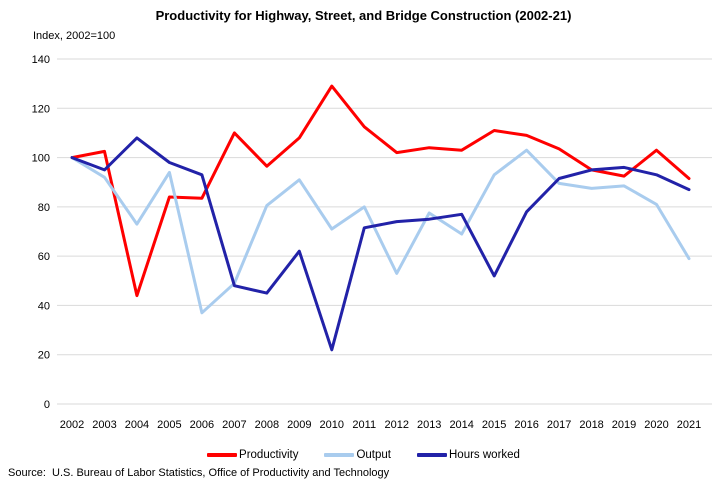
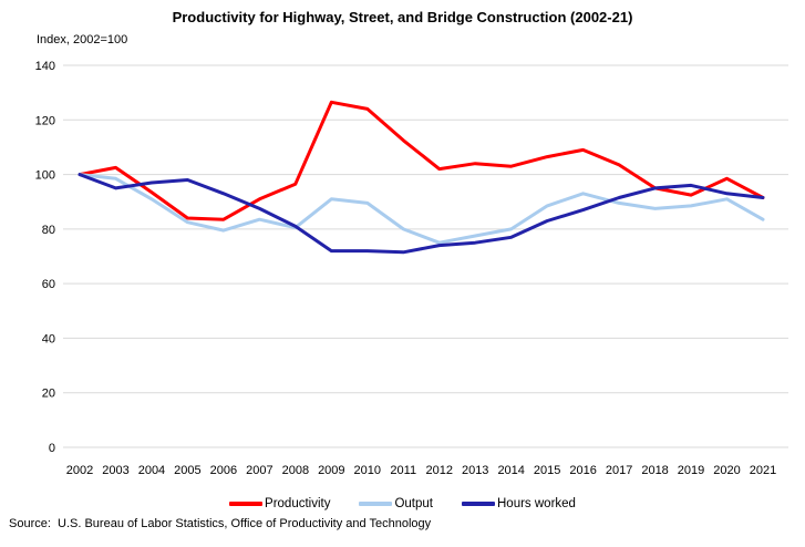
Output/2003: 92 -> 98
Productivity/2004: 44 -> 94
Output/2004: 73 -> 91
Hours worked/2004: 108 -> 97
Output/2005: 94 -> 82
Output/2006: 37 -> 80
Productivity/2007: 110 -> 91
Output/2007: 49 -> 84
Hours worked/2007: 48 -> 88
Hours worked/2008: 45 -> 81
Productivity/2009: 108 -> 126
Hours worked/2009: 62 -> 72
Productivity/2010: 129 -> 124
Output/2010: 71 -> 90
Hours worked/2010: 22 -> 72
Output/2012: 53 -> 75
Output/2014: 69 -> 80
Productivity/2015: 111 -> 106
Output/2015: 93 -> 88
Hours worked/2015: 52 -> 83
Output/2016: 103 -> 93
Hours worked/2016: 78 -> 87
Productivity/2020: 103 -> 98
Output/2020: 81 -> 91
Output/2021: 59 -> 84
Hours worked/2021: 87 -> 92
